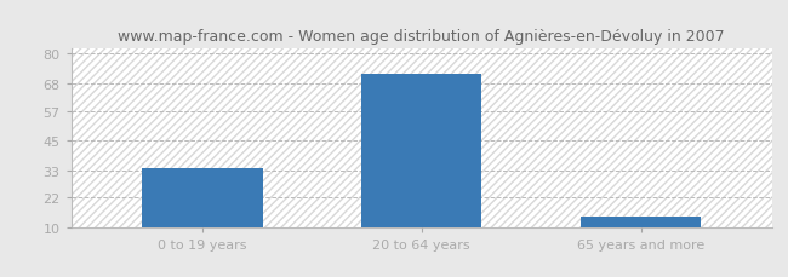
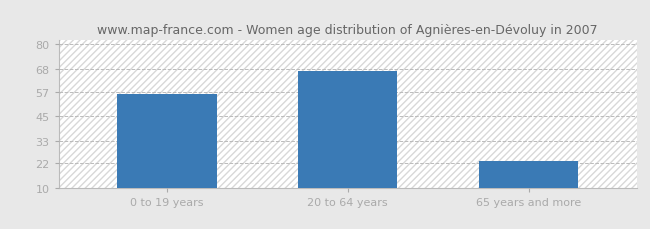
0 to 19 years: 34 -> 56
20 to 64 years: 72 -> 67
65 years and more: 14 -> 23
